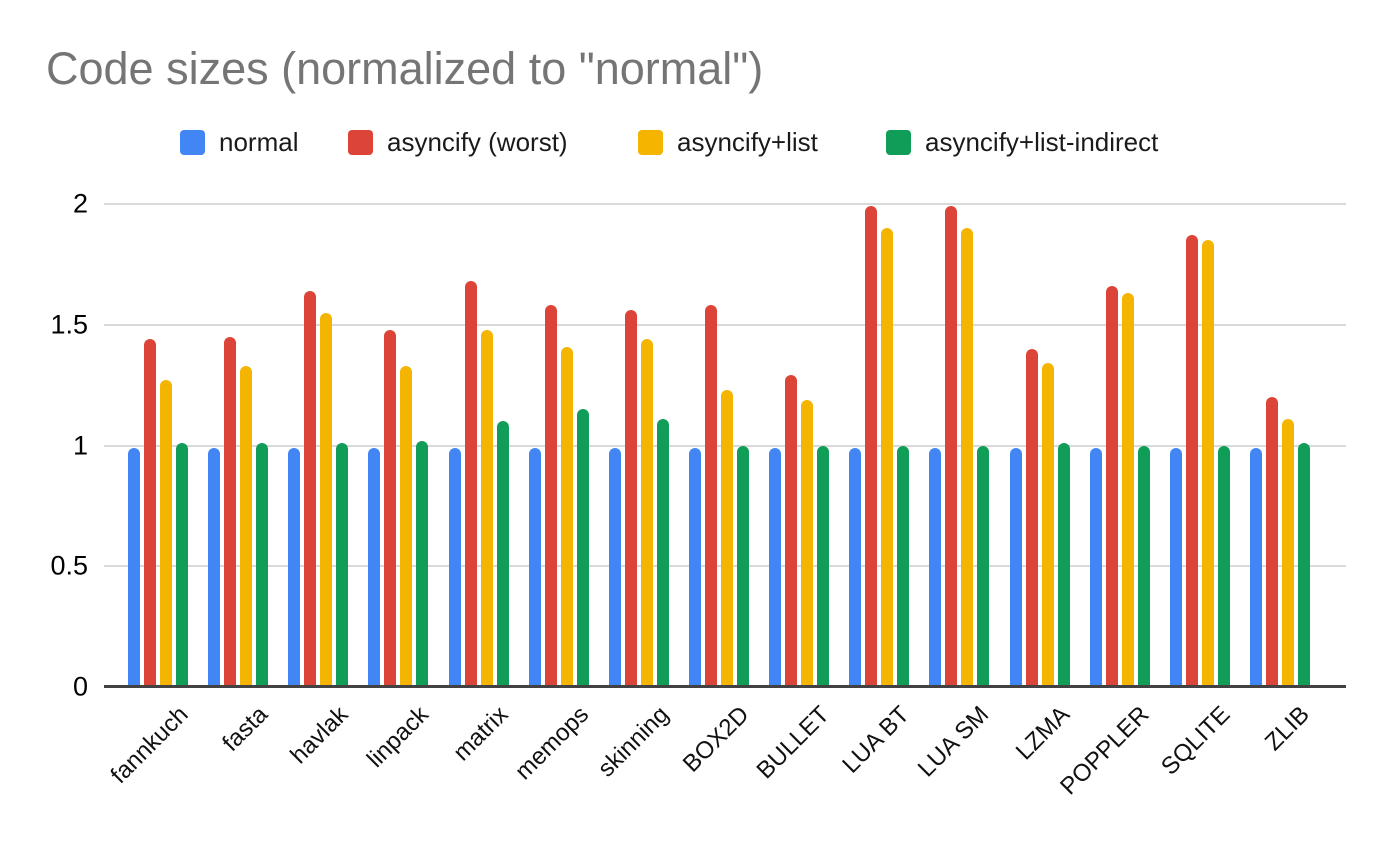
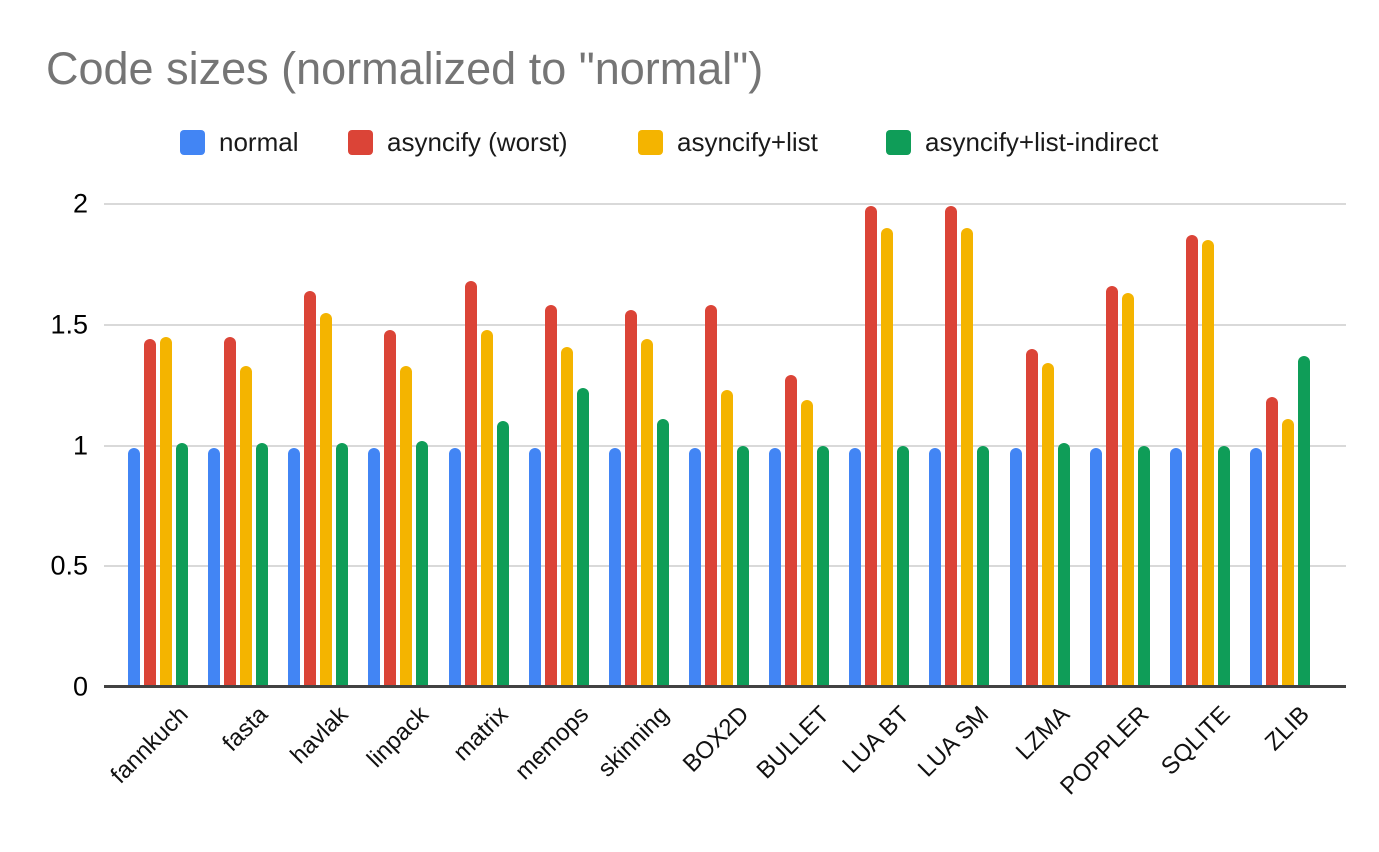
asyncify+list/fannkuch: 1.27 -> 1.45
asyncify+list-indirect/memops: 1.15 -> 1.24
asyncify+list-indirect/ZLIB: 1.01 -> 1.37
